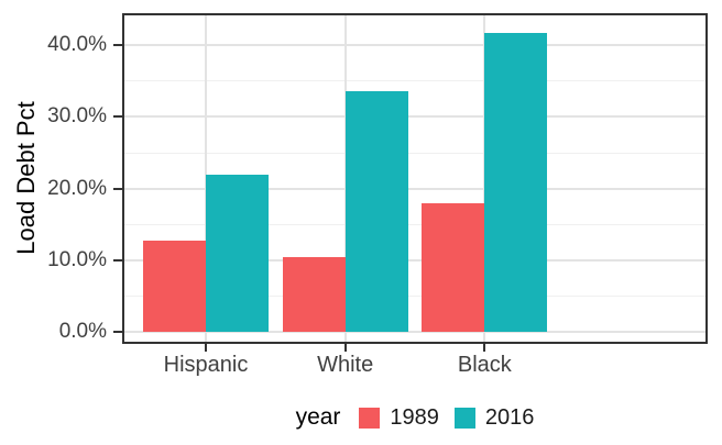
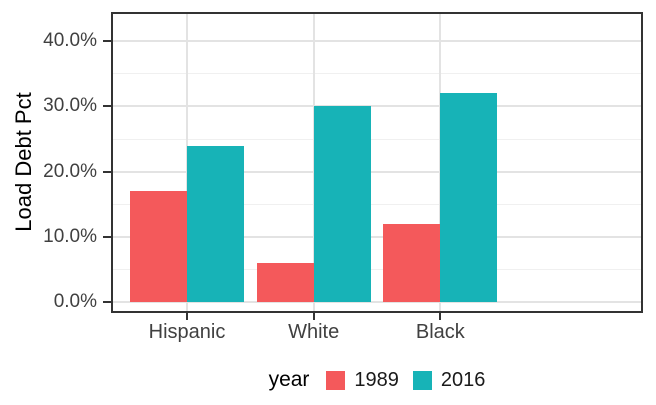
1989/Hispanic: 13% -> 17%
2016/Hispanic: 22% -> 24%
1989/White: 10% -> 6%
2016/White: 34% -> 30%
1989/Black: 18% -> 12%
2016/Black: 42% -> 32%
